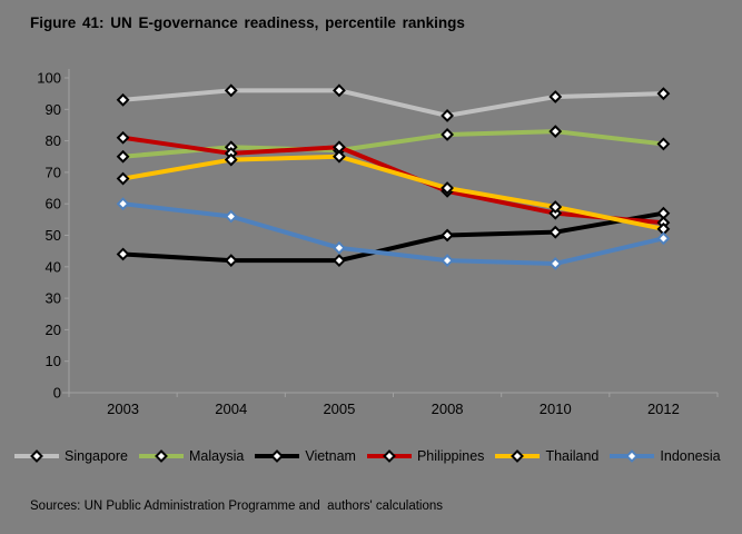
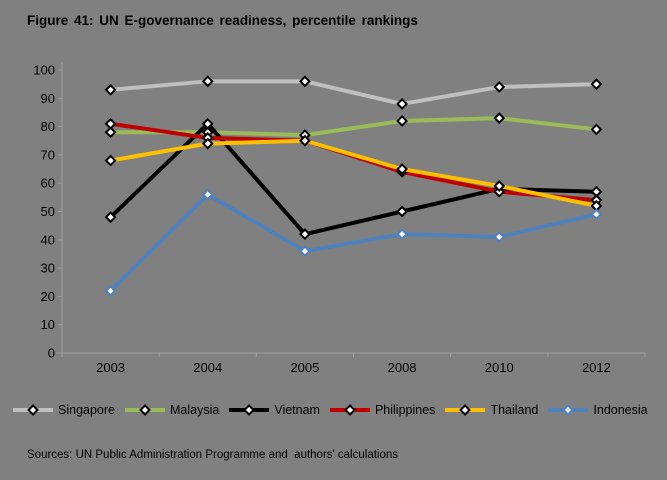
Malaysia/2003: 75 -> 78
Vietnam/2003: 44 -> 48
Indonesia/2003: 60 -> 22
Vietnam/2004: 42 -> 81
Philippines/2005: 78 -> 75
Indonesia/2005: 46 -> 36
Vietnam/2010: 51 -> 58
